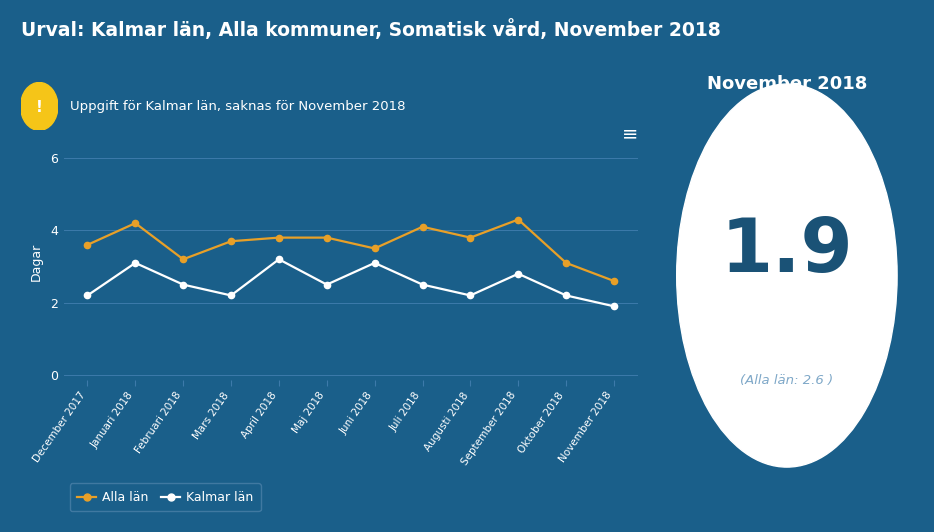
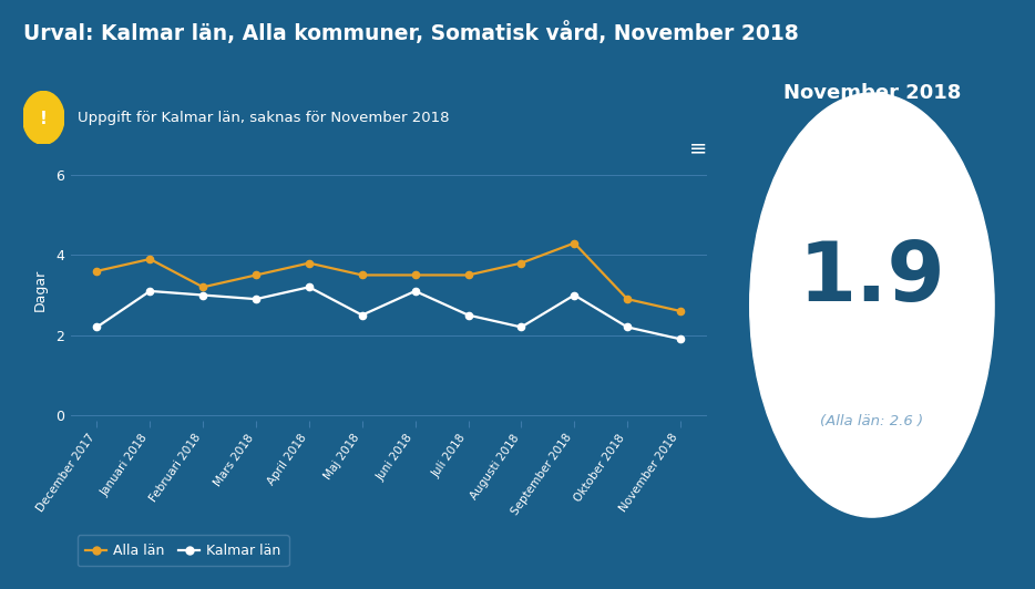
Alla län/Januari 2018: 4.2 -> 3.9
Kalmar län/Februari 2018: 2.5 -> 3.0
Alla län/Mars 2018: 3.7 -> 3.5
Kalmar län/Mars 2018: 2.2 -> 2.9
Alla län/Maj 2018: 3.8 -> 3.5
Alla län/Juli 2018: 4.1 -> 3.5
Kalmar län/September 2018: 2.8 -> 3.0
Alla län/Oktober 2018: 3.1 -> 2.9
